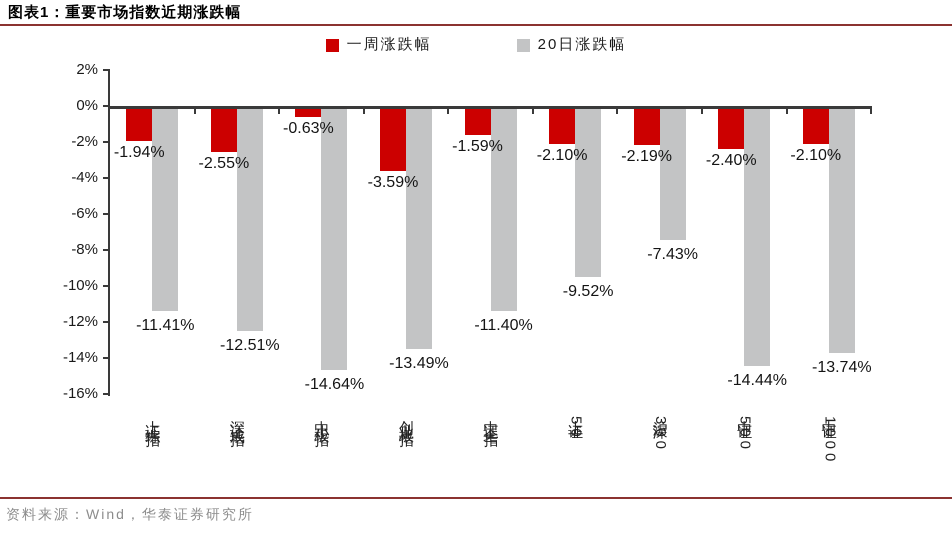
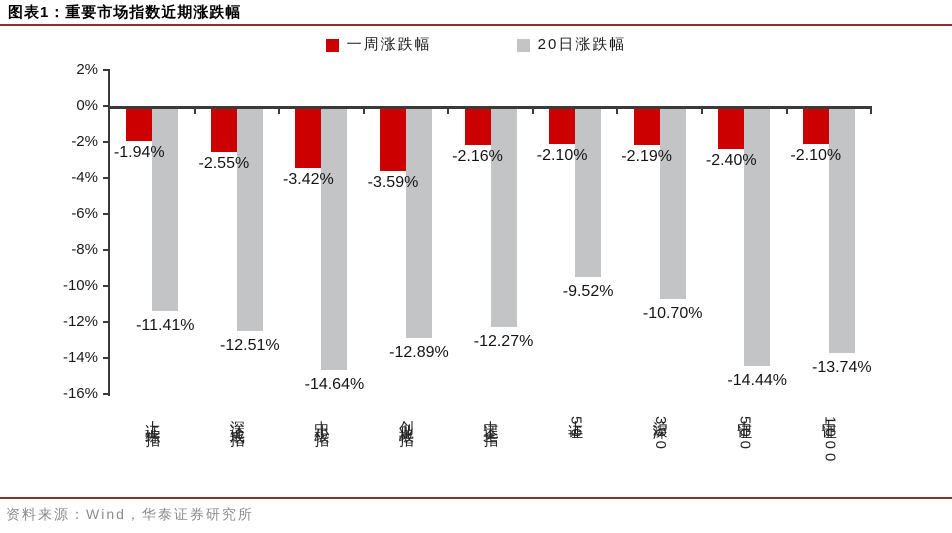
一周涨跌幅/中小板指: -0.63% -> -3.42%
20日涨跌幅/创业板指: -13.49% -> -12.89%
一周涨跌幅/中证全指: -1.59% -> -2.16%
20日涨跌幅/中证全指: -11.40% -> -12.27%
20日涨跌幅/沪深300: -7.43% -> -10.70%
